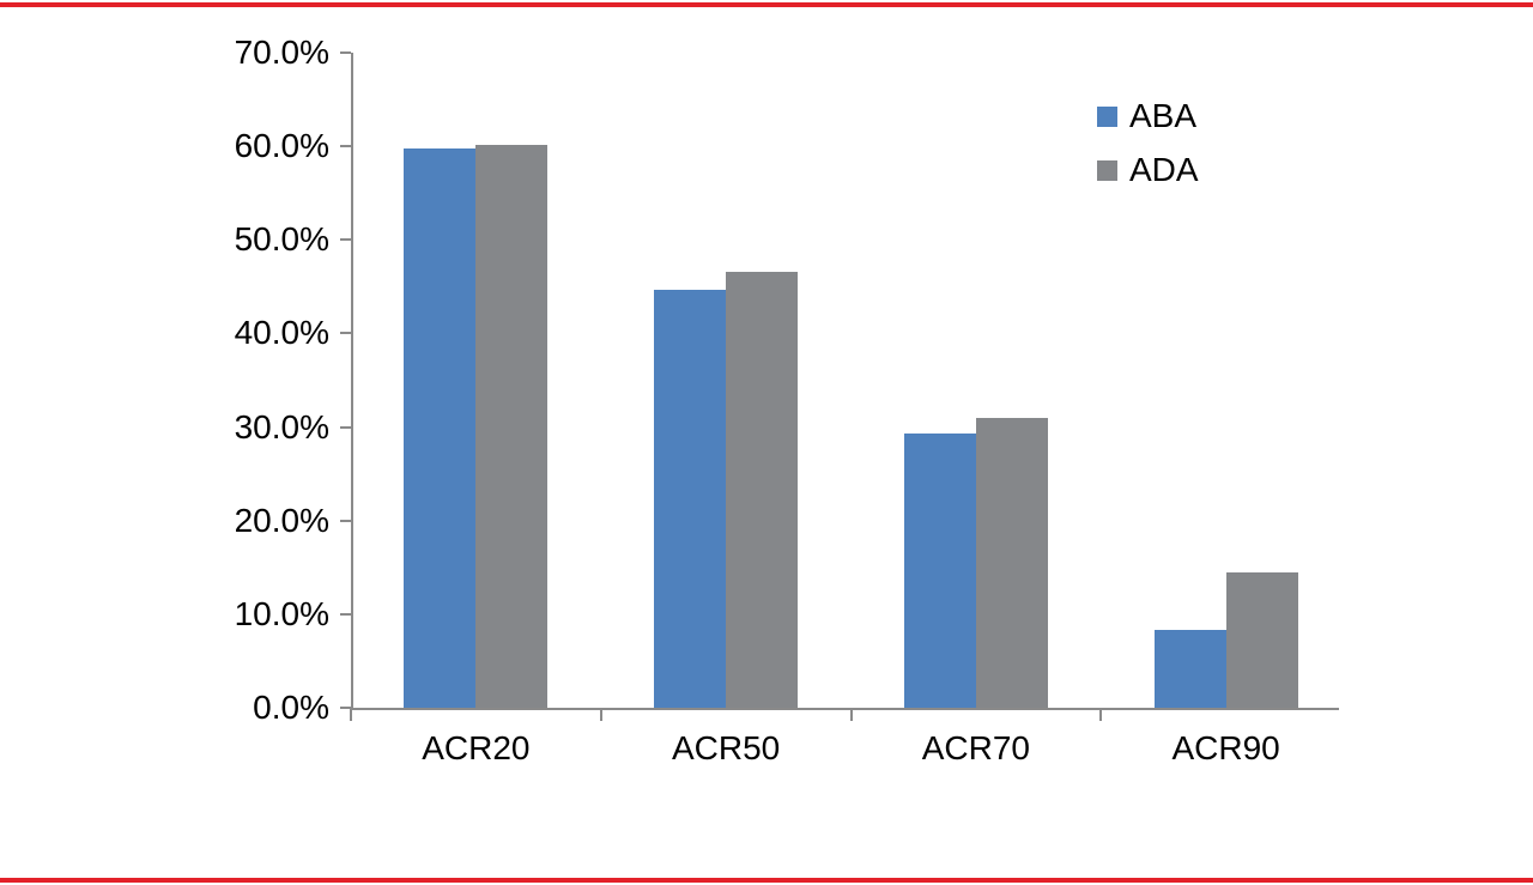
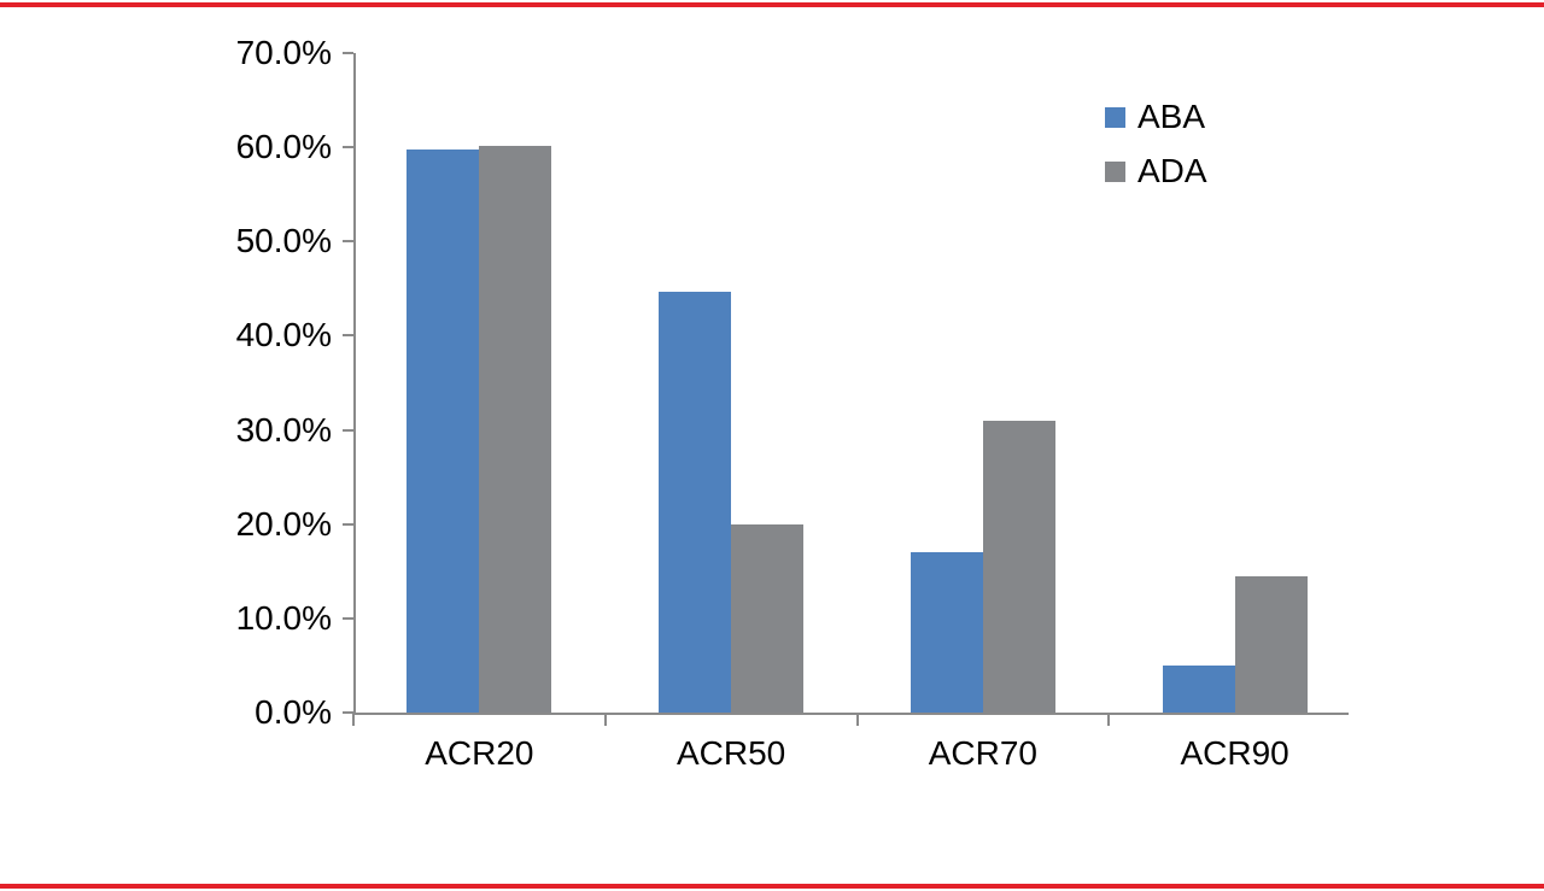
ADA/ACR50: 47% -> 20%
ABA/ACR70: 29% -> 17%
ABA/ACR90: 8% -> 5%
